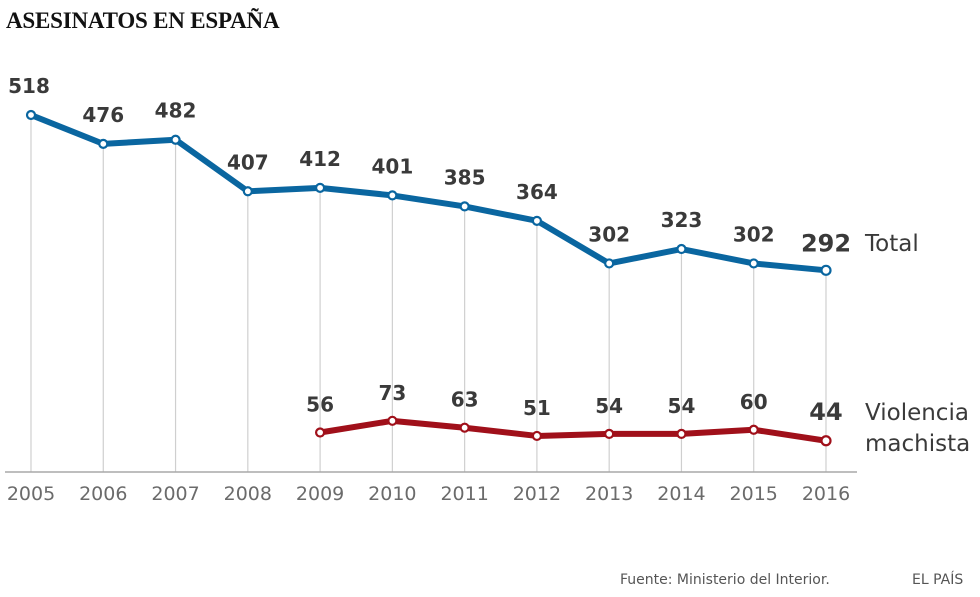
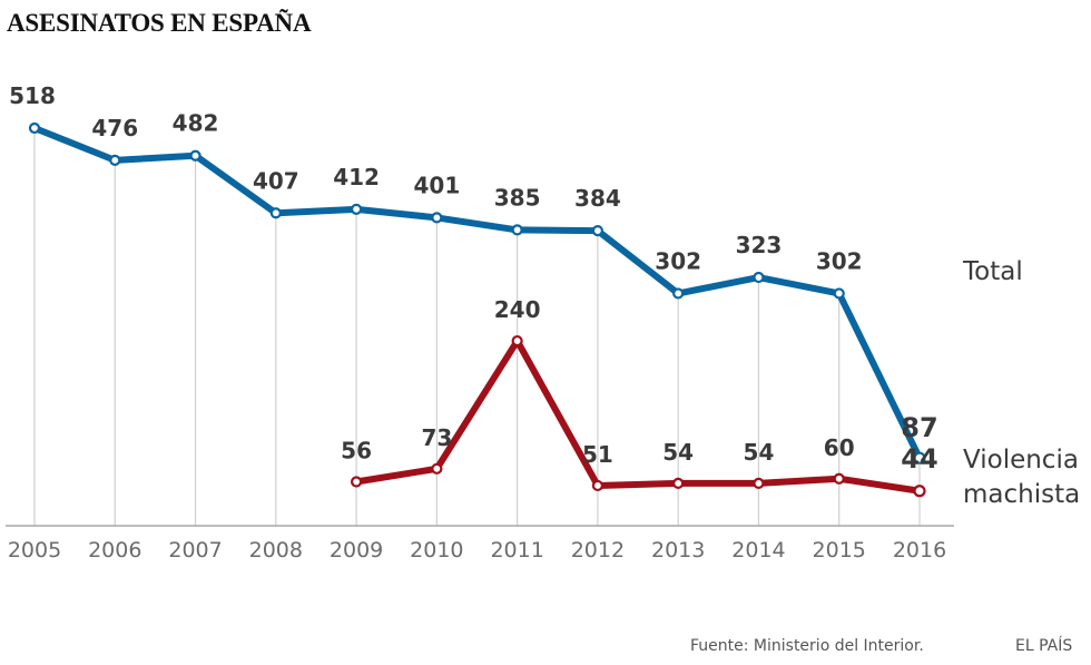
Violencia machista/2011: 63 -> 240
Total/2012: 364 -> 384
Total/2016: 292 -> 87
